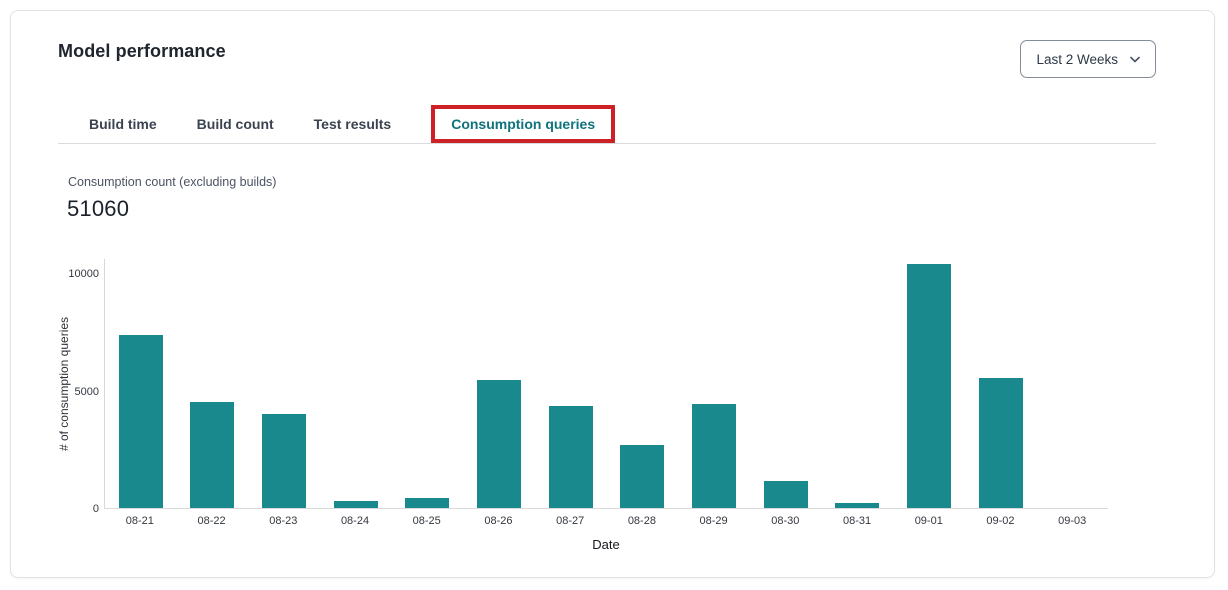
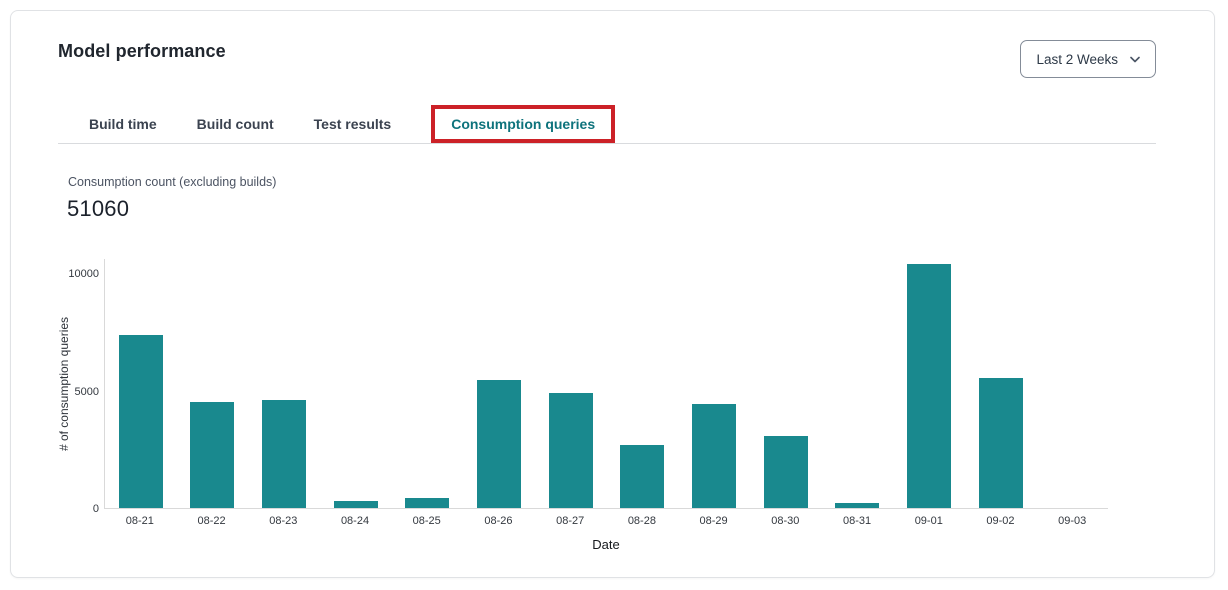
08-23: 4000 -> 4600
08-27: 4400 -> 4900
08-30: 1100 -> 3100
